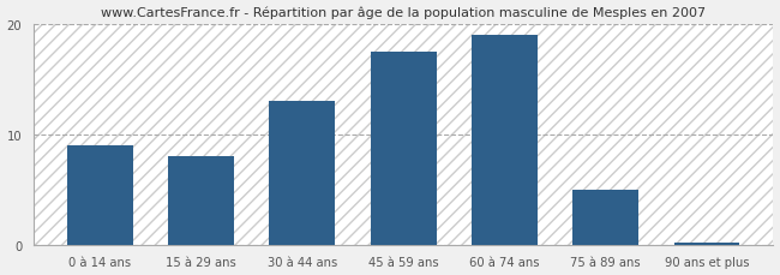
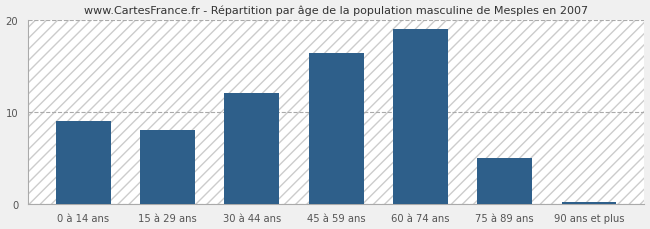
30 à 44 ans: 13.0 -> 12.0
45 à 59 ans: 17.5 -> 16.4
